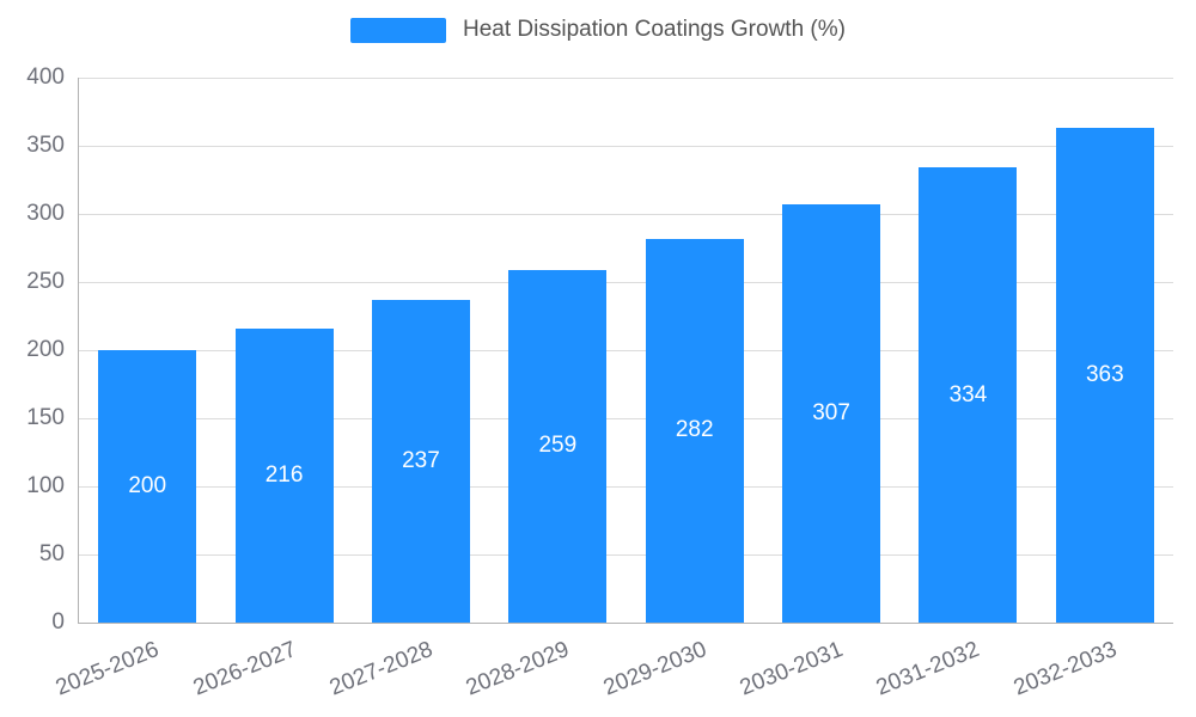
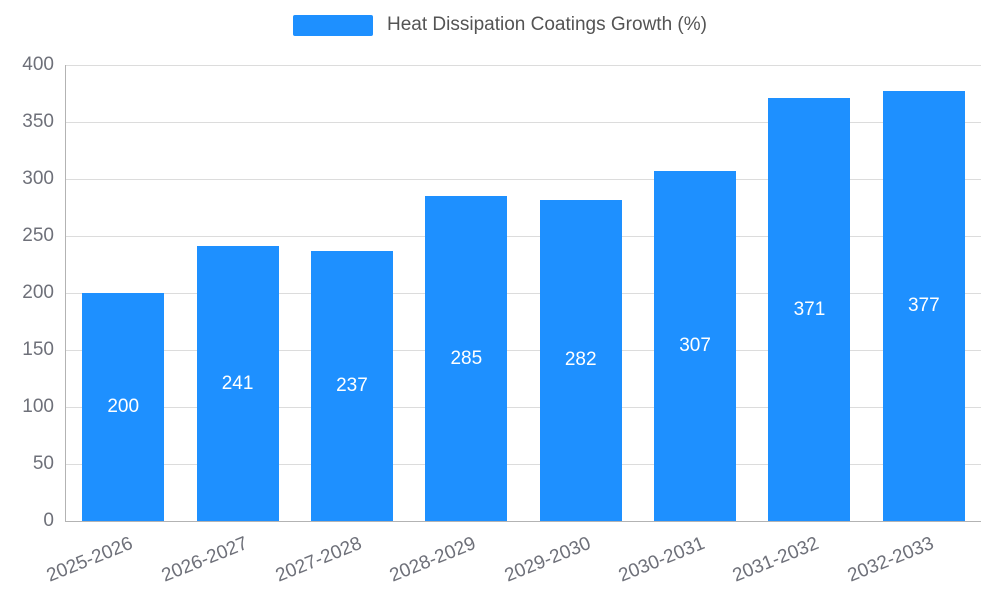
2026-2027: 216 -> 241
2028-2029: 259 -> 285
2031-2032: 334 -> 371
2032-2033: 363 -> 377
